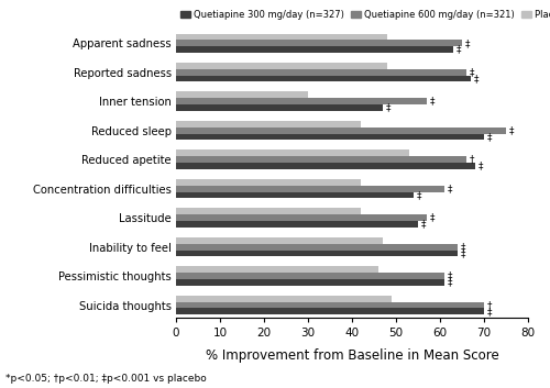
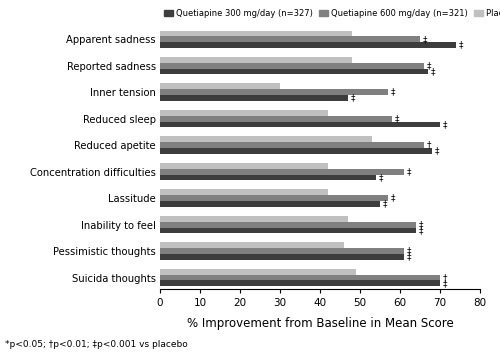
Quetiapine 300 mg/day (n=327)/Apparent sadness: 63 -> 74
Quetiapine 600 mg/day (n=321)/Reduced sleep: 75 -> 58
